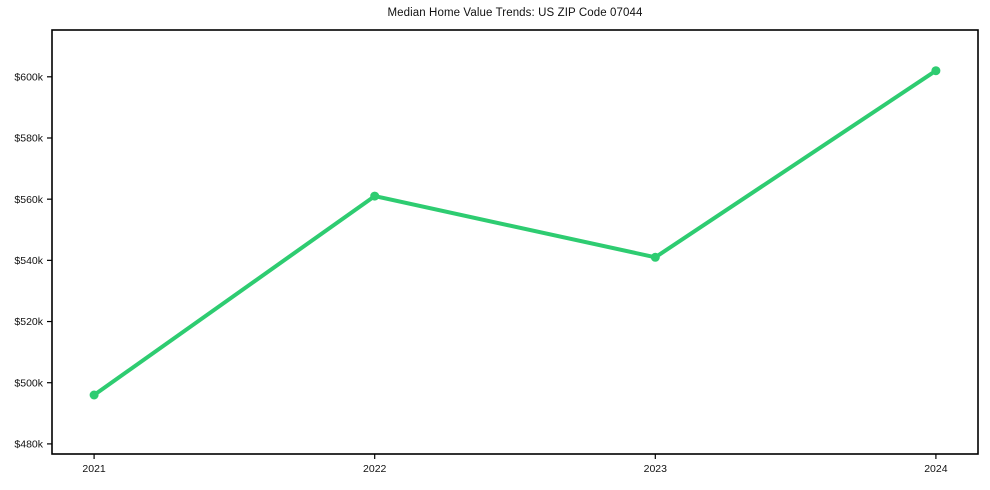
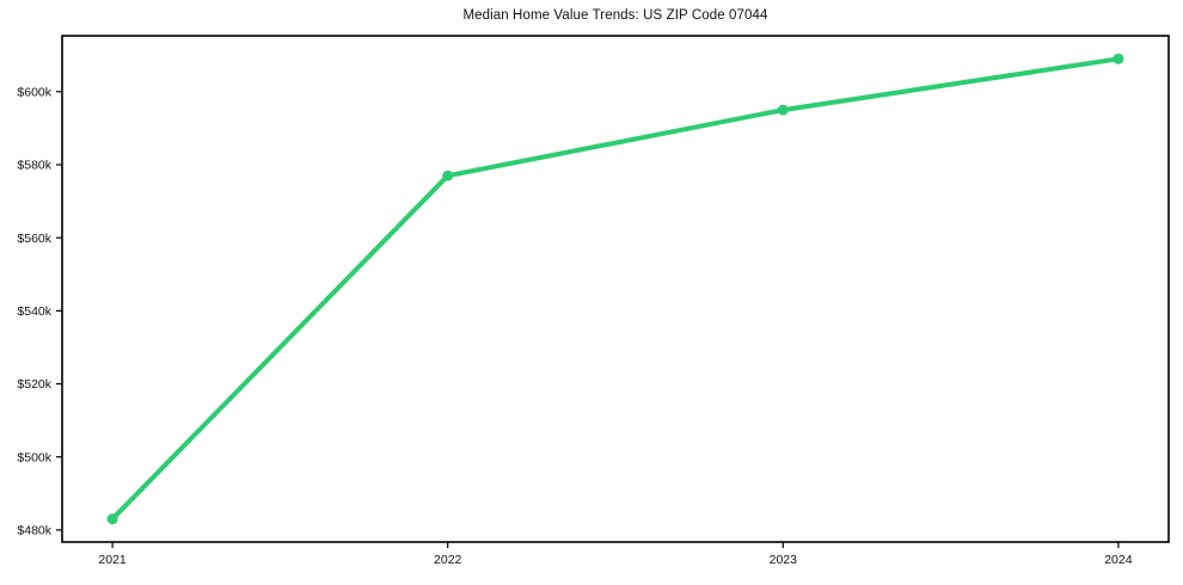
2021: $496k -> $483k
2022: $561k -> $577k
2023: $541k -> $595k
2024: $602k -> $609k
